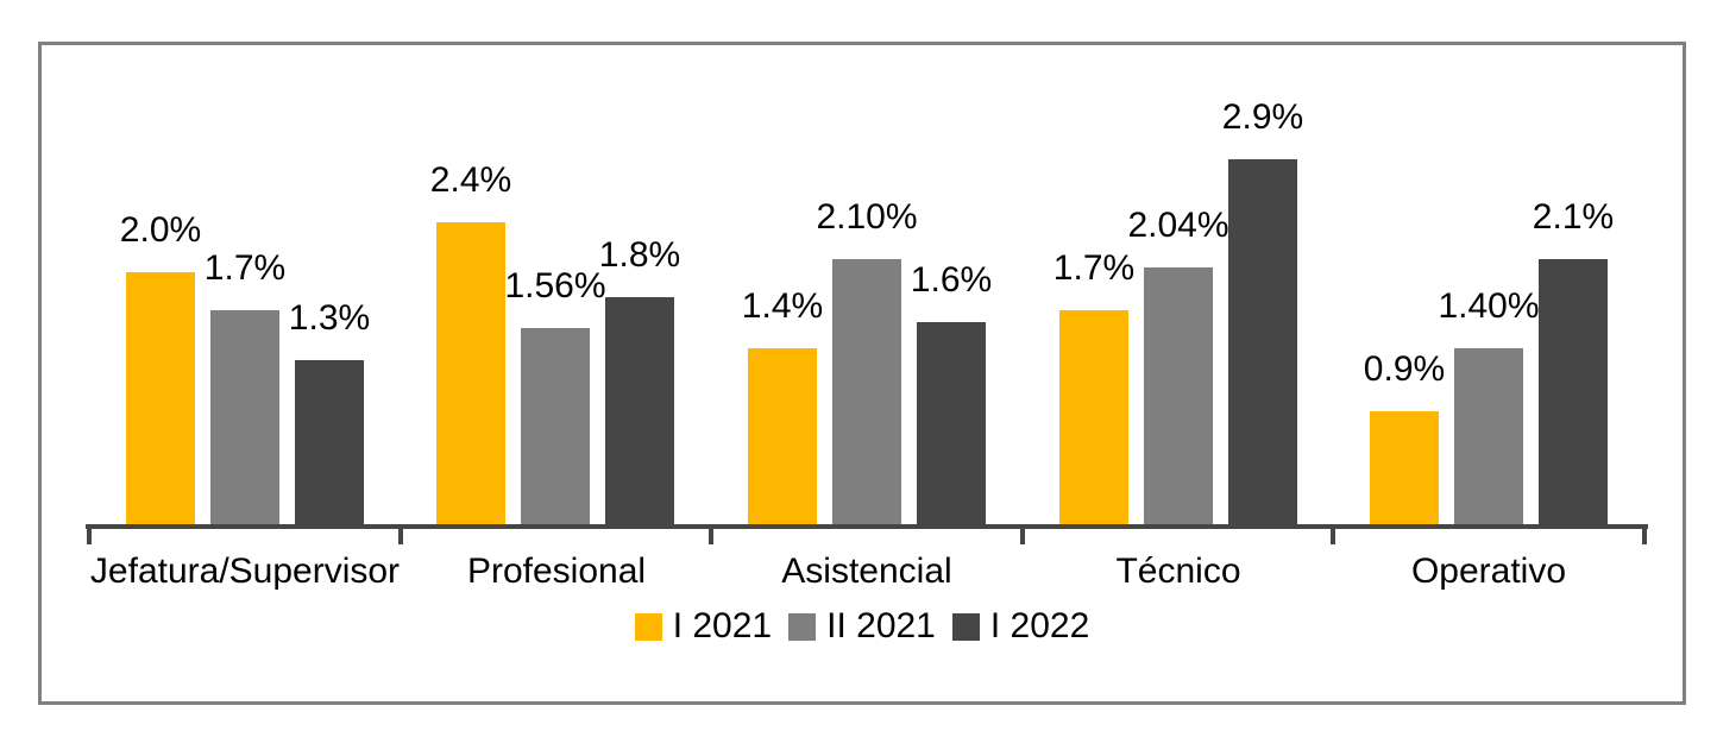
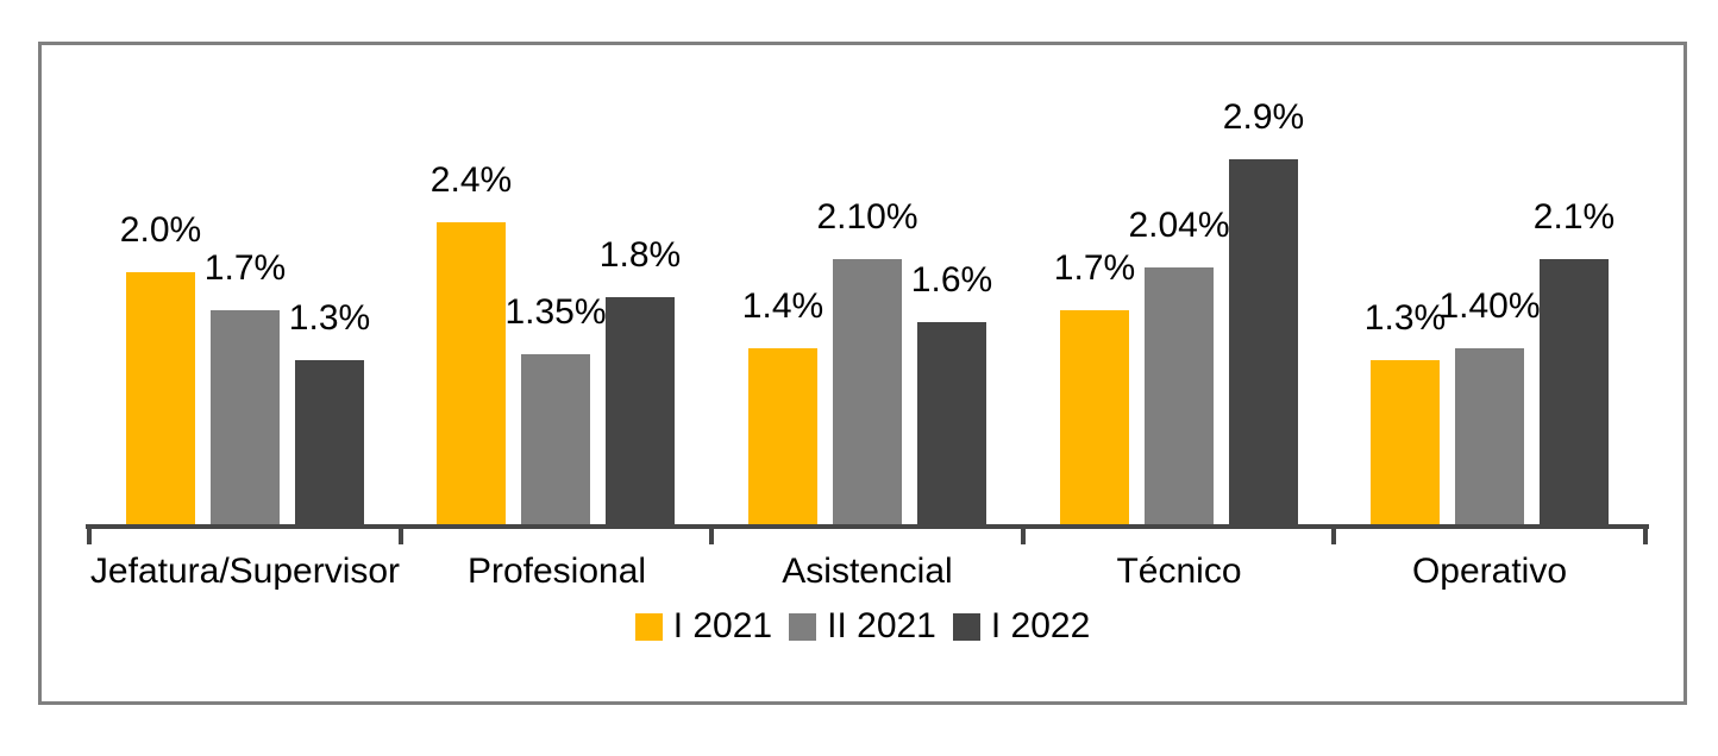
II 2021/Profesional: 1.56% -> 1.35%
I 2021/Operativo: 0.9% -> 1.3%
